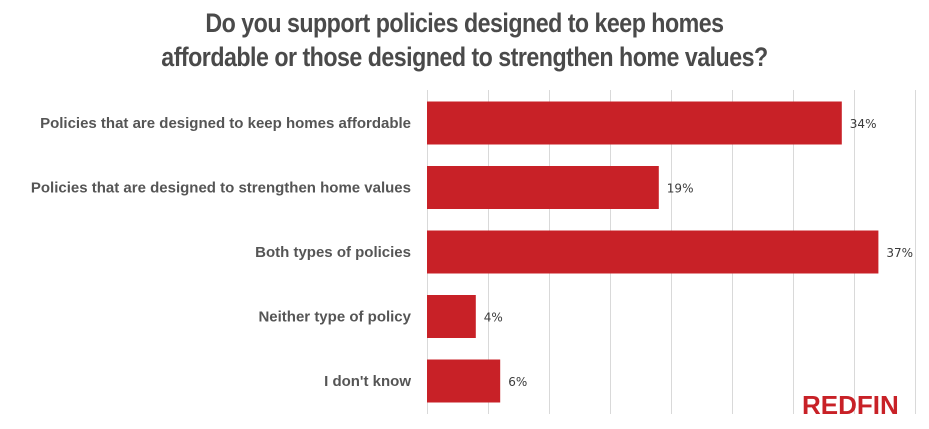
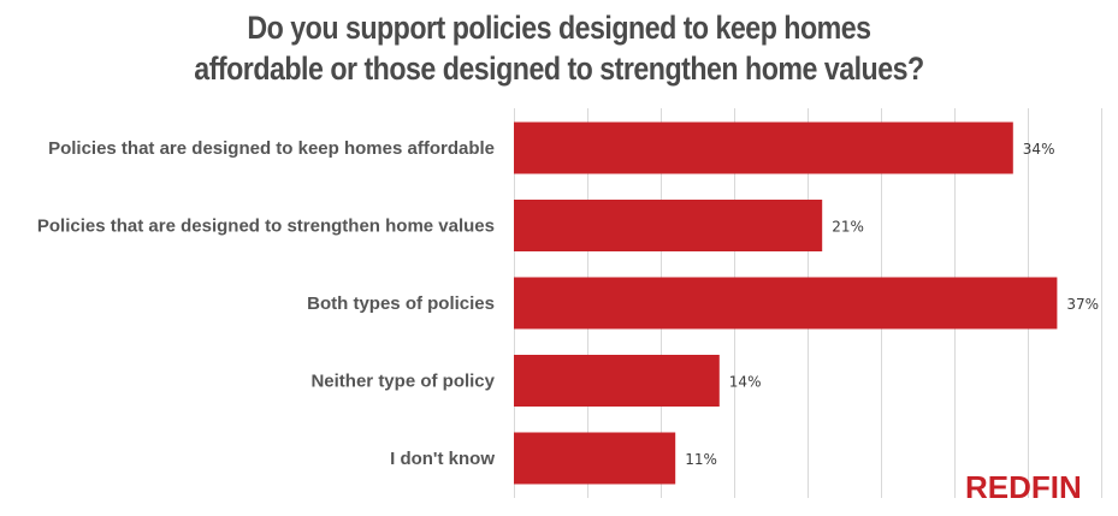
Policies that are designed to strengthen home values: 19% -> 21%
Neither type of policy: 4% -> 14%
I don't know: 6% -> 11%
